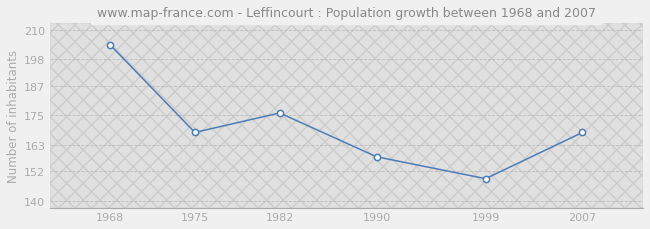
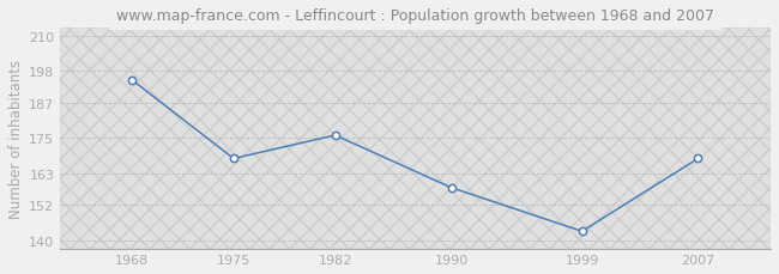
1968: 204 -> 195
1999: 149 -> 143
